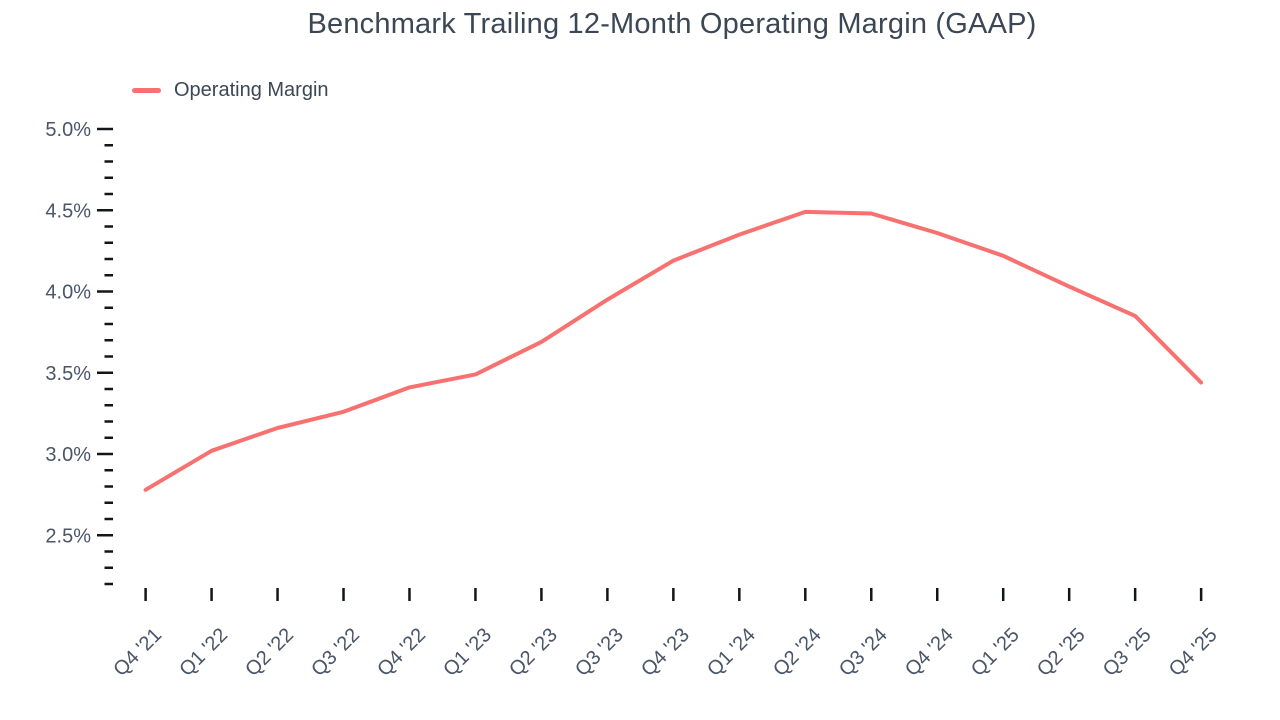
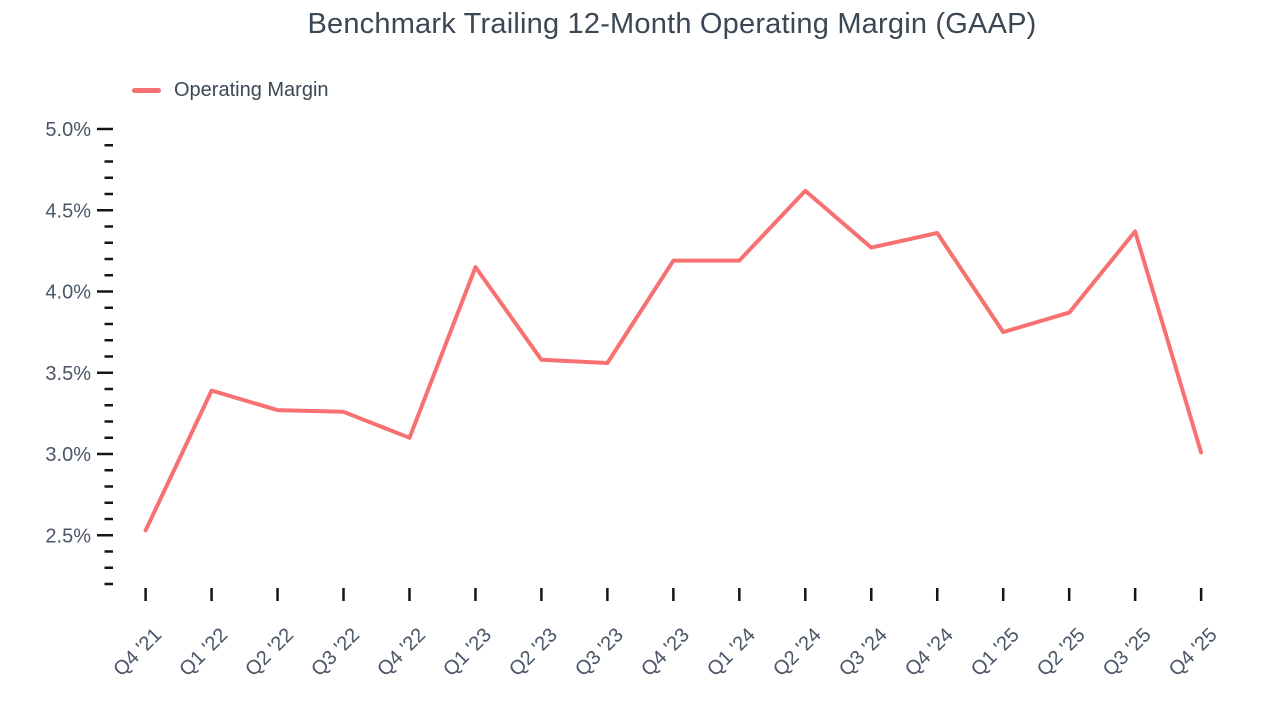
Q4 '21: 2.78% -> 2.53%
Q1 '22: 3.02% -> 3.39%
Q2 '22: 3.16% -> 3.27%
Q4 '22: 3.41% -> 3.10%
Q1 '23: 3.49% -> 4.15%
Q2 '23: 3.69% -> 3.58%
Q3 '23: 3.95% -> 3.56%
Q1 '24: 4.35% -> 4.19%
Q2 '24: 4.49% -> 4.62%
Q3 '24: 4.48% -> 4.27%
Q1 '25: 4.22% -> 3.75%
Q2 '25: 4.03% -> 3.87%
Q3 '25: 3.85% -> 4.37%
Q4 '25: 3.44% -> 3.01%
